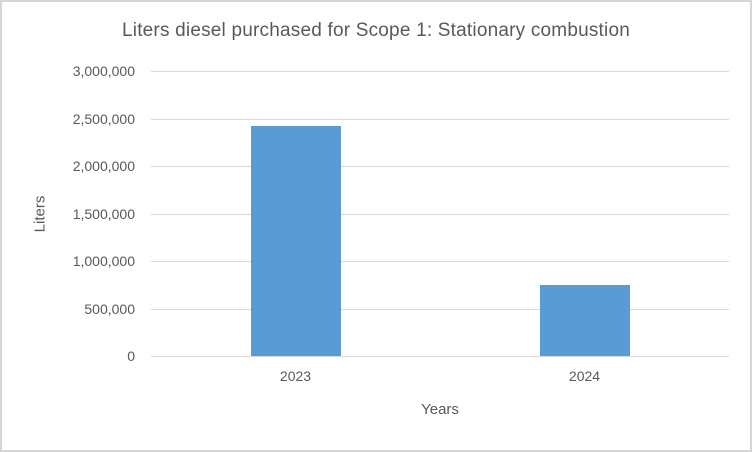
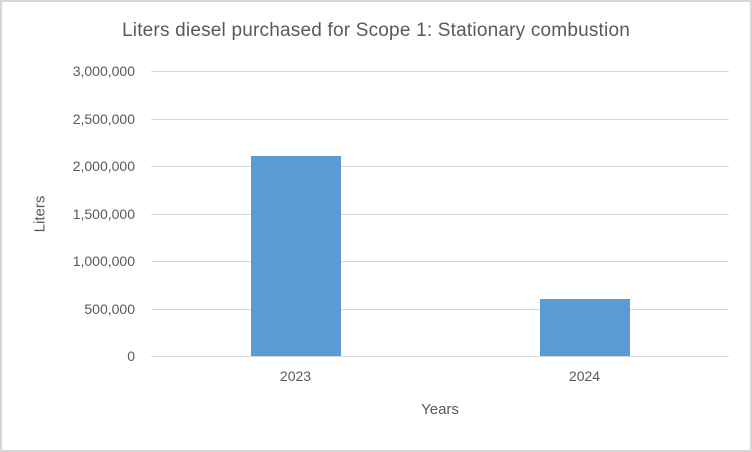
2023: 2400000 -> 2100000
2024: 800000 -> 600000
